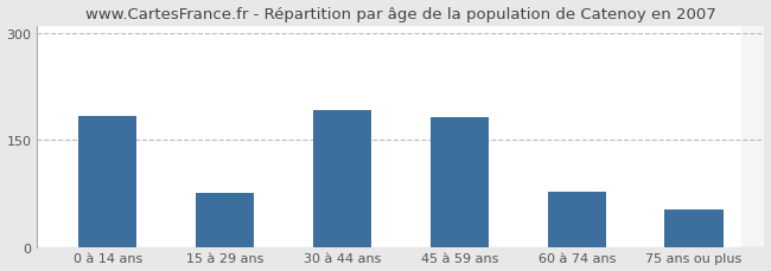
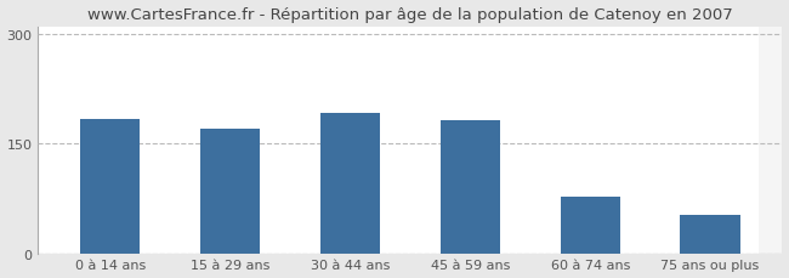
15 à 29 ans: 76 -> 170
